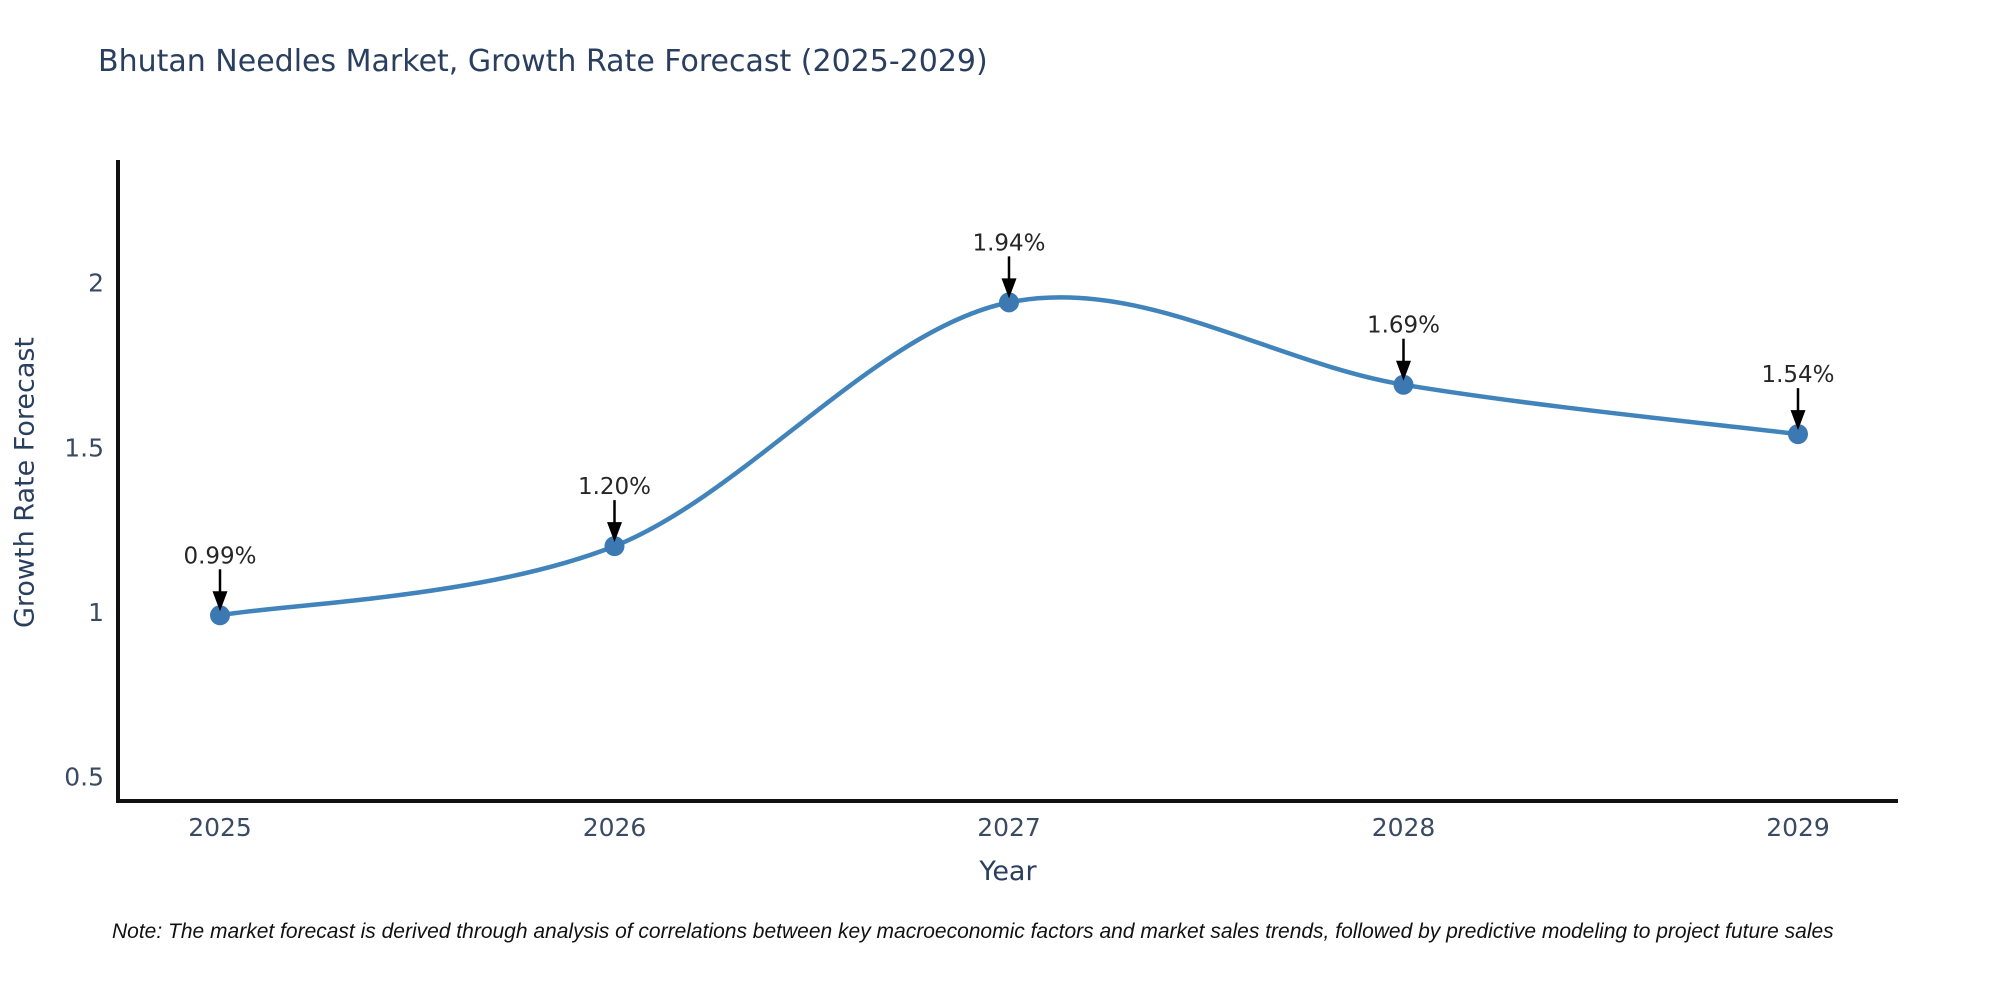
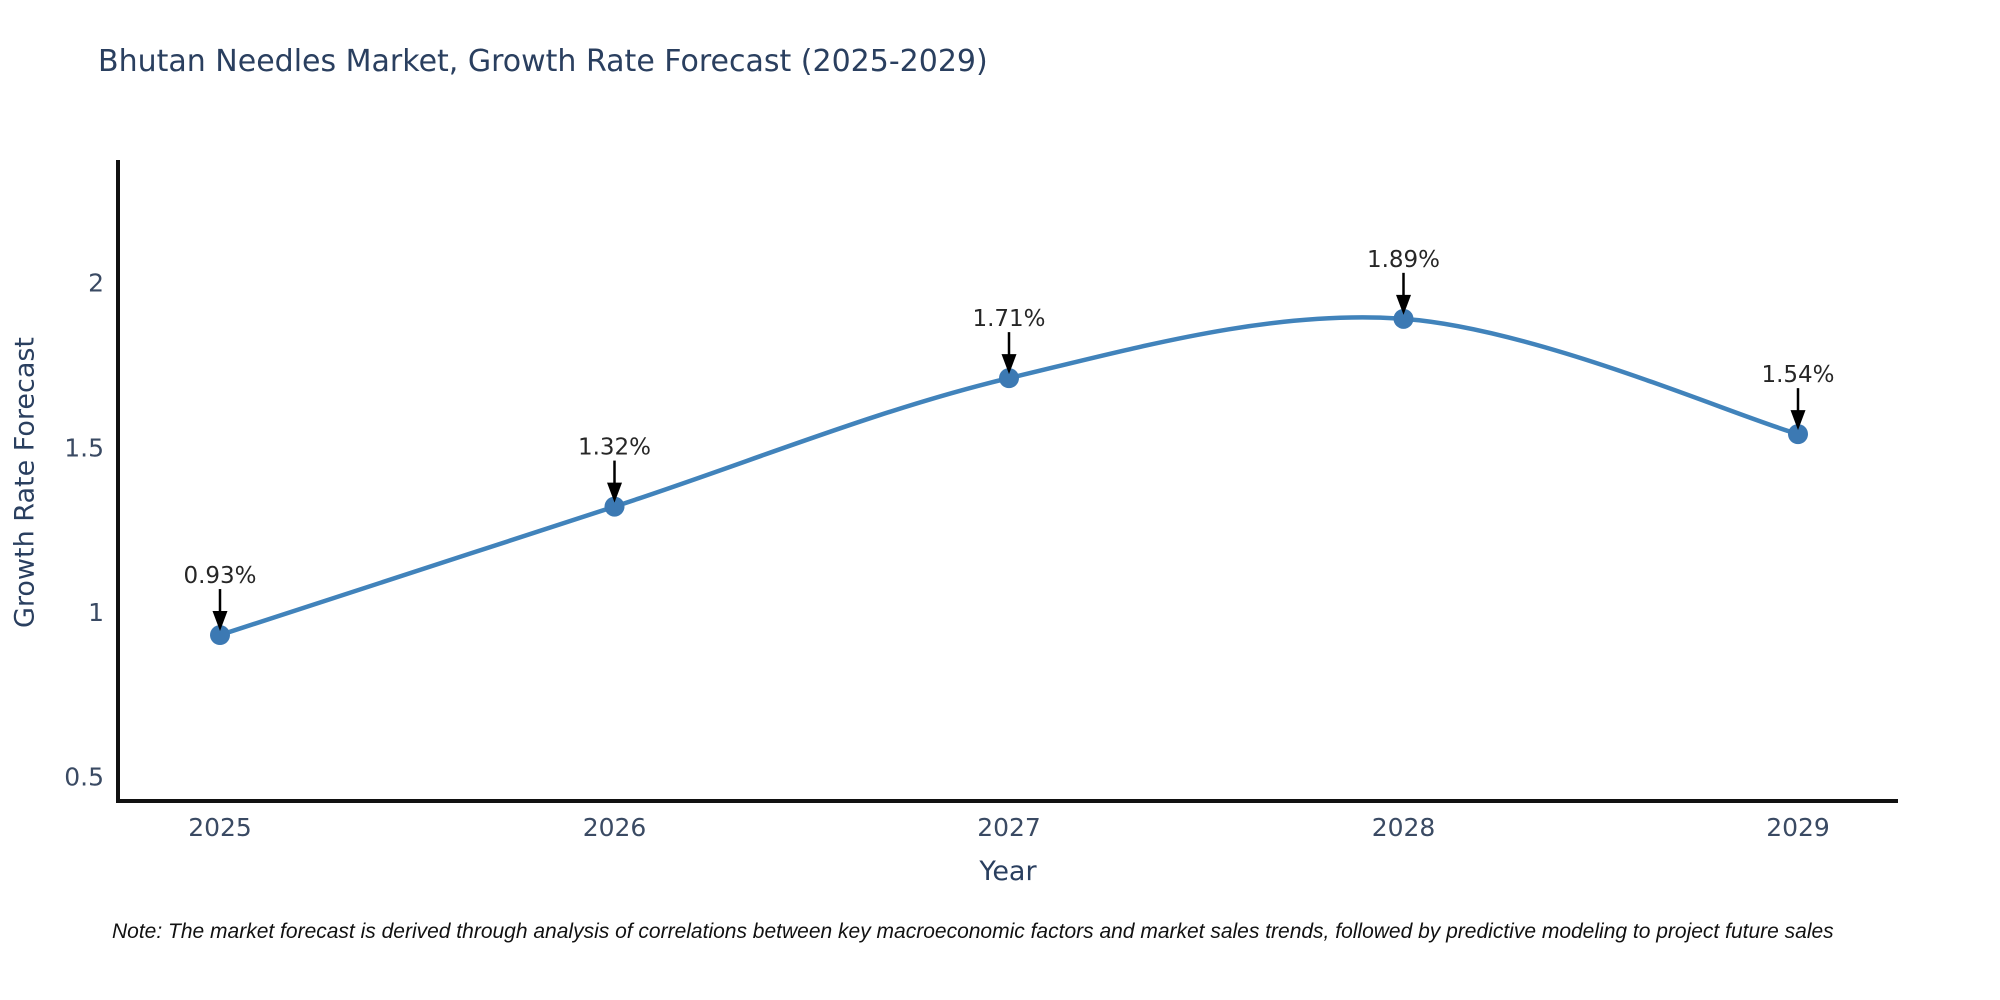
2025: 0.99% -> 0.93%
2026: 1.20% -> 1.32%
2027: 1.94% -> 1.71%
2028: 1.69% -> 1.89%
